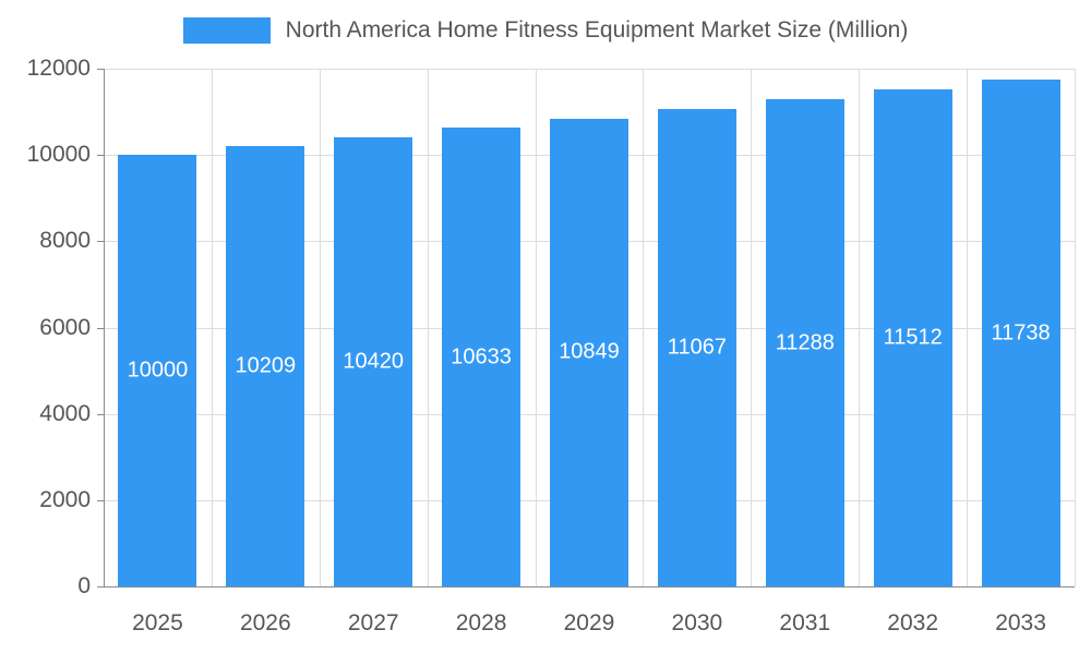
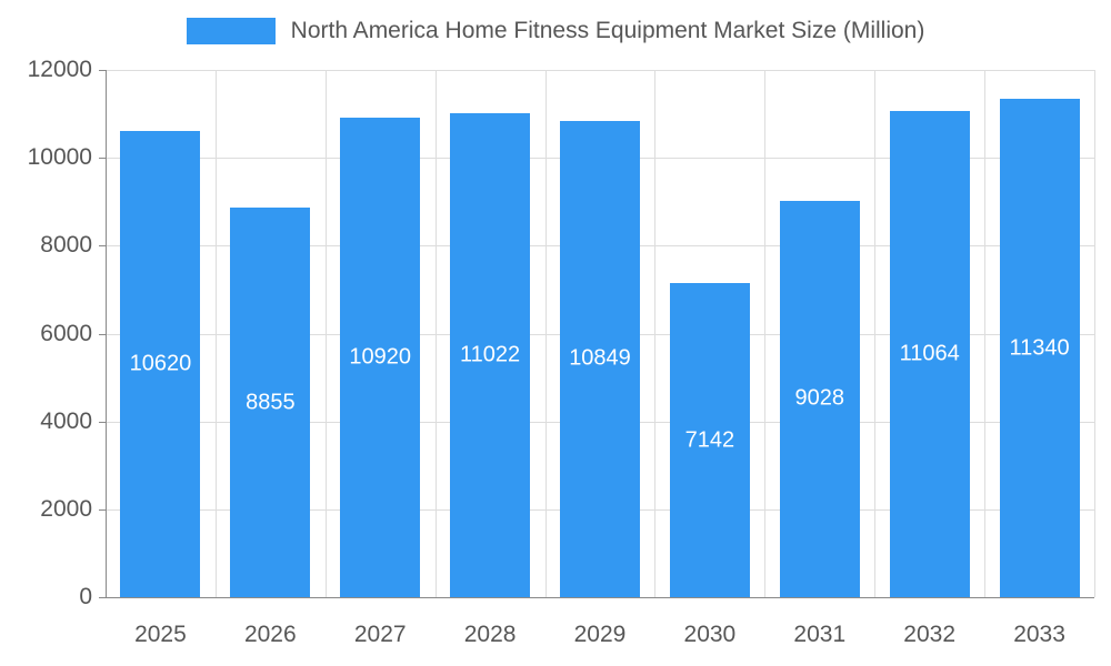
2025: 10000 -> 10620
2026: 10209 -> 8855
2027: 10420 -> 10920
2028: 10633 -> 11022
2030: 11067 -> 7142
2031: 11288 -> 9028
2032: 11512 -> 11064
2033: 11738 -> 11340
